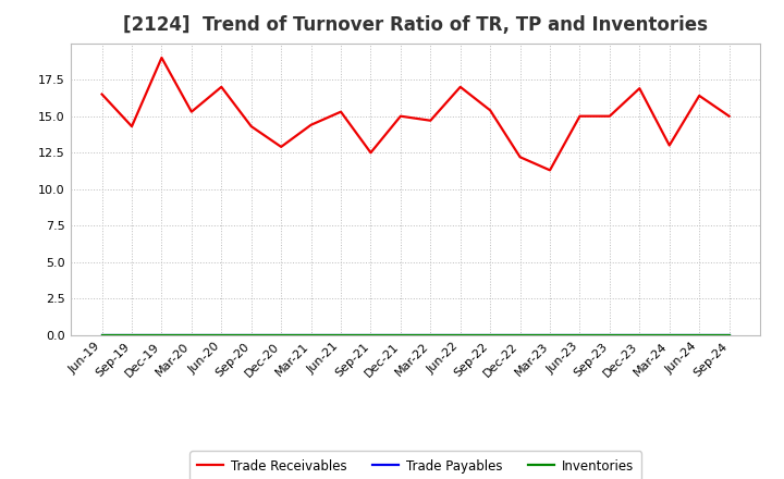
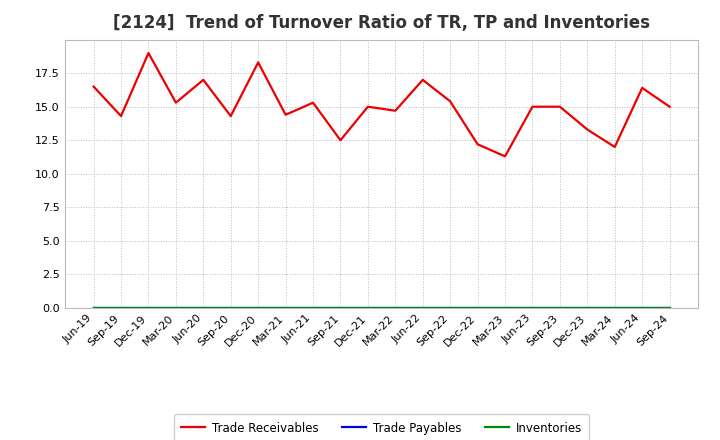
Trade Receivables/Dec-20: 12.9 -> 18.3
Trade Receivables/Dec-23: 16.9 -> 13.3
Trade Receivables/Mar-24: 13.0 -> 12.0
